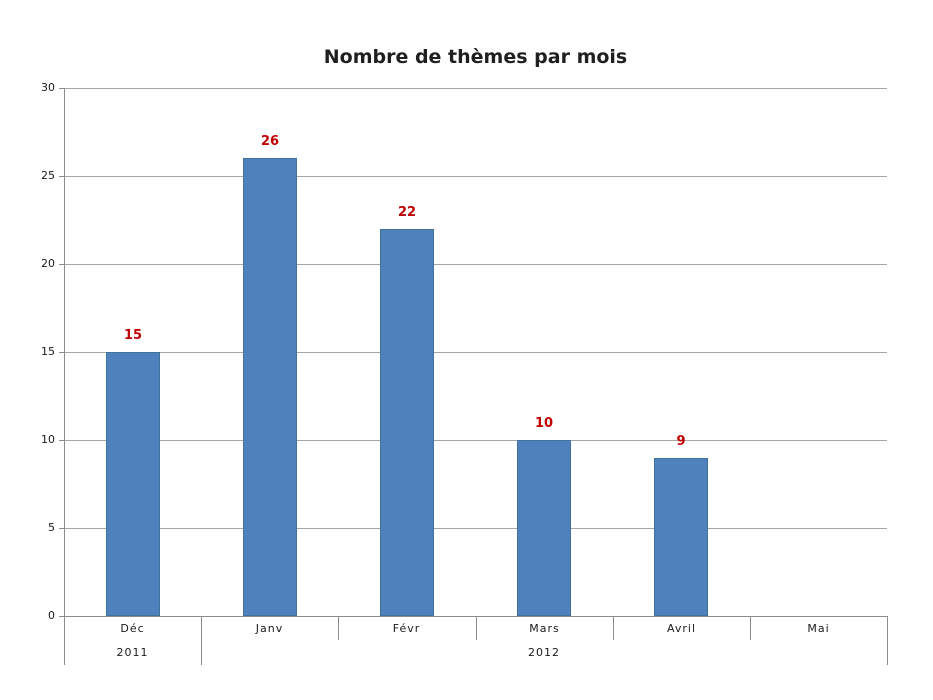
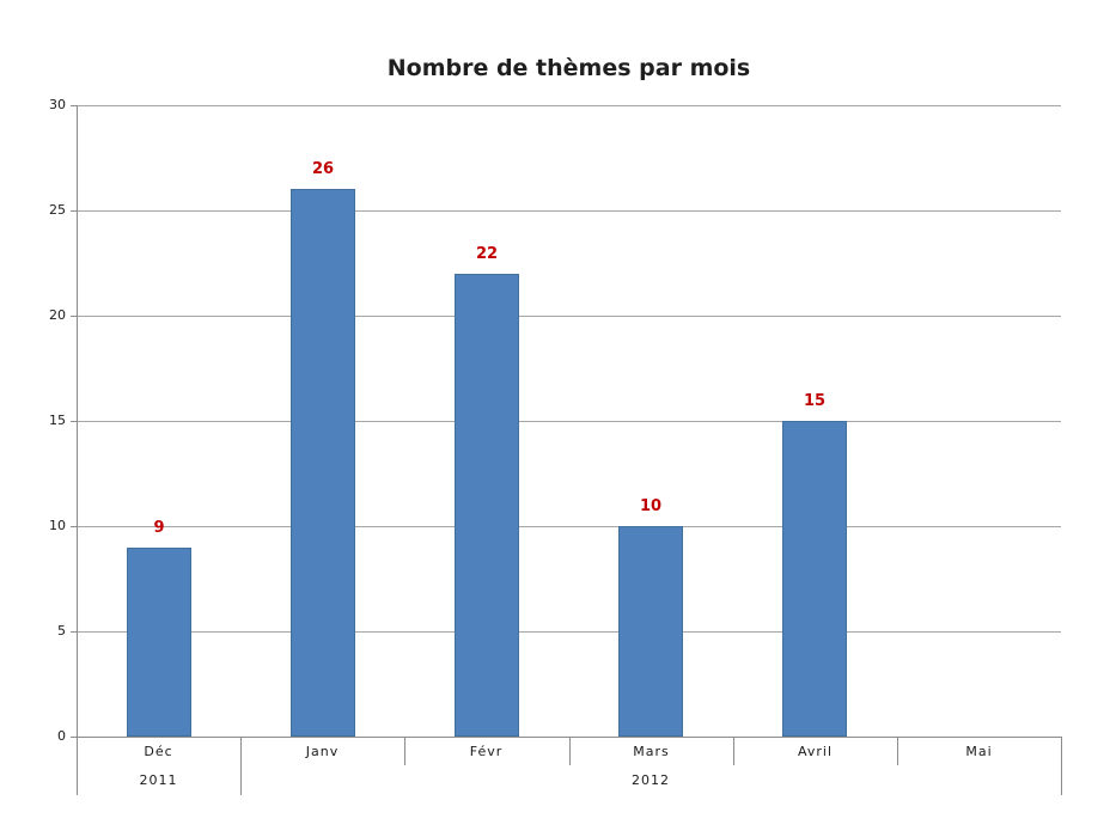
Déc: 15 -> 9
Avril: 9 -> 15
